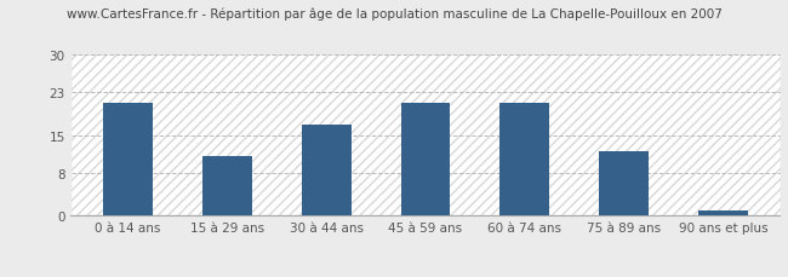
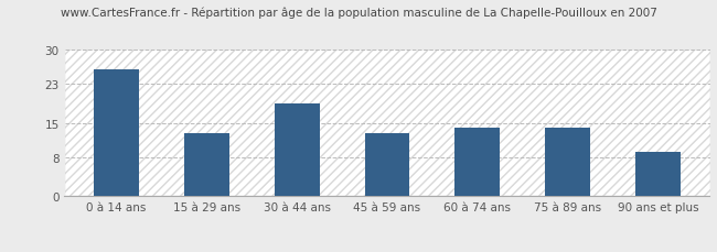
0 à 14 ans: 21 -> 26
15 à 29 ans: 11 -> 13
30 à 44 ans: 17 -> 19
45 à 59 ans: 21 -> 13
60 à 74 ans: 21 -> 14
75 à 89 ans: 12 -> 14
90 ans et plus: 1 -> 9
